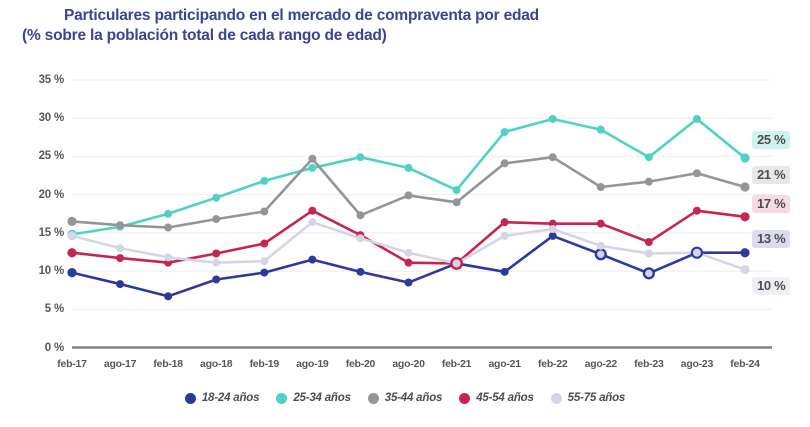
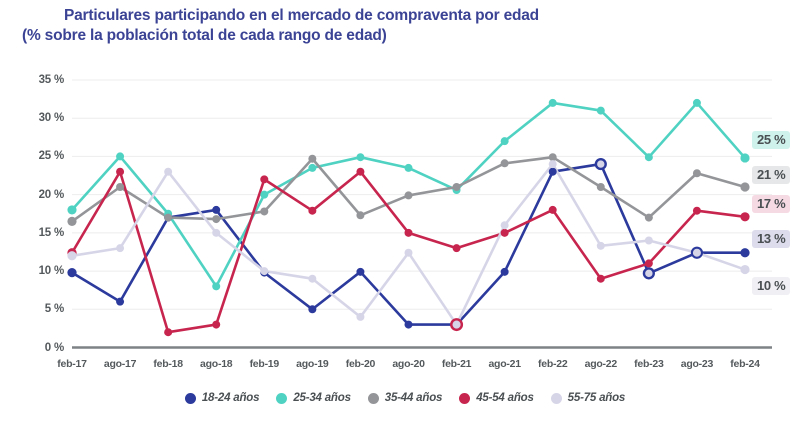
25-34 años/feb-17: 15% -> 18%
55-75 años/feb-17: 15% -> 12%
18-24 años/ago-17: 8% -> 6%
25-34 años/ago-17: 16% -> 25%
35-44 años/ago-17: 16% -> 21%
45-54 años/ago-17: 12% -> 23%
18-24 años/feb-18: 7% -> 17%
35-44 años/feb-18: 16% -> 17%
45-54 años/feb-18: 11% -> 2%
55-75 años/feb-18: 12% -> 23%
18-24 años/ago-18: 9% -> 18%
25-34 años/ago-18: 20% -> 8%
45-54 años/ago-18: 12% -> 3%
55-75 años/ago-18: 11% -> 15%
25-34 años/feb-19: 22% -> 20%
45-54 años/feb-19: 14% -> 22%
55-75 años/feb-19: 11% -> 10%
18-24 años/ago-19: 12% -> 5%
55-75 años/ago-19: 16% -> 9%
45-54 años/feb-20: 15% -> 23%
55-75 años/feb-20: 14% -> 4%
18-24 años/ago-20: 8% -> 3%
45-54 años/ago-20: 11% -> 15%
18-24 años/feb-21: 11% -> 3%
35-44 años/feb-21: 19% -> 21%
45-54 años/feb-21: 11% -> 13%
55-75 años/feb-21: 11% -> 3%
25-34 años/ago-21: 28% -> 27%
45-54 años/ago-21: 16% -> 15%
55-75 años/ago-21: 15% -> 16%
18-24 años/feb-22: 15% -> 23%
25-34 años/feb-22: 30% -> 32%
45-54 años/feb-22: 16% -> 18%
55-75 años/feb-22: 16% -> 24%
18-24 años/ago-22: 12% -> 24%
25-34 años/ago-22: 28% -> 31%
45-54 años/ago-22: 16% -> 9%
35-44 años/feb-23: 22% -> 17%
45-54 años/feb-23: 14% -> 11%
55-75 años/feb-23: 12% -> 14%
25-34 años/ago-23: 30% -> 32%
